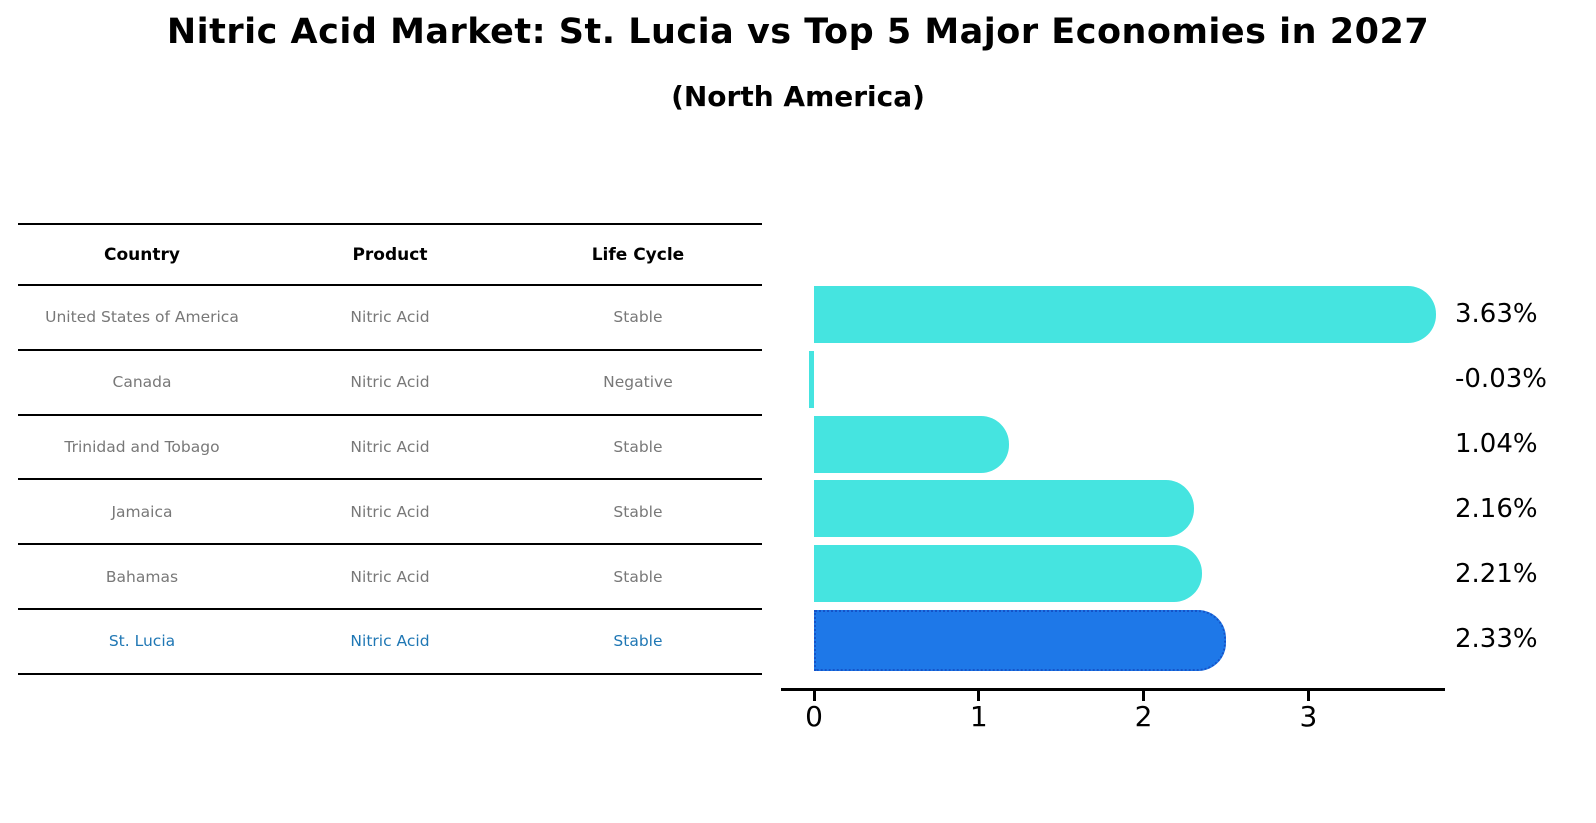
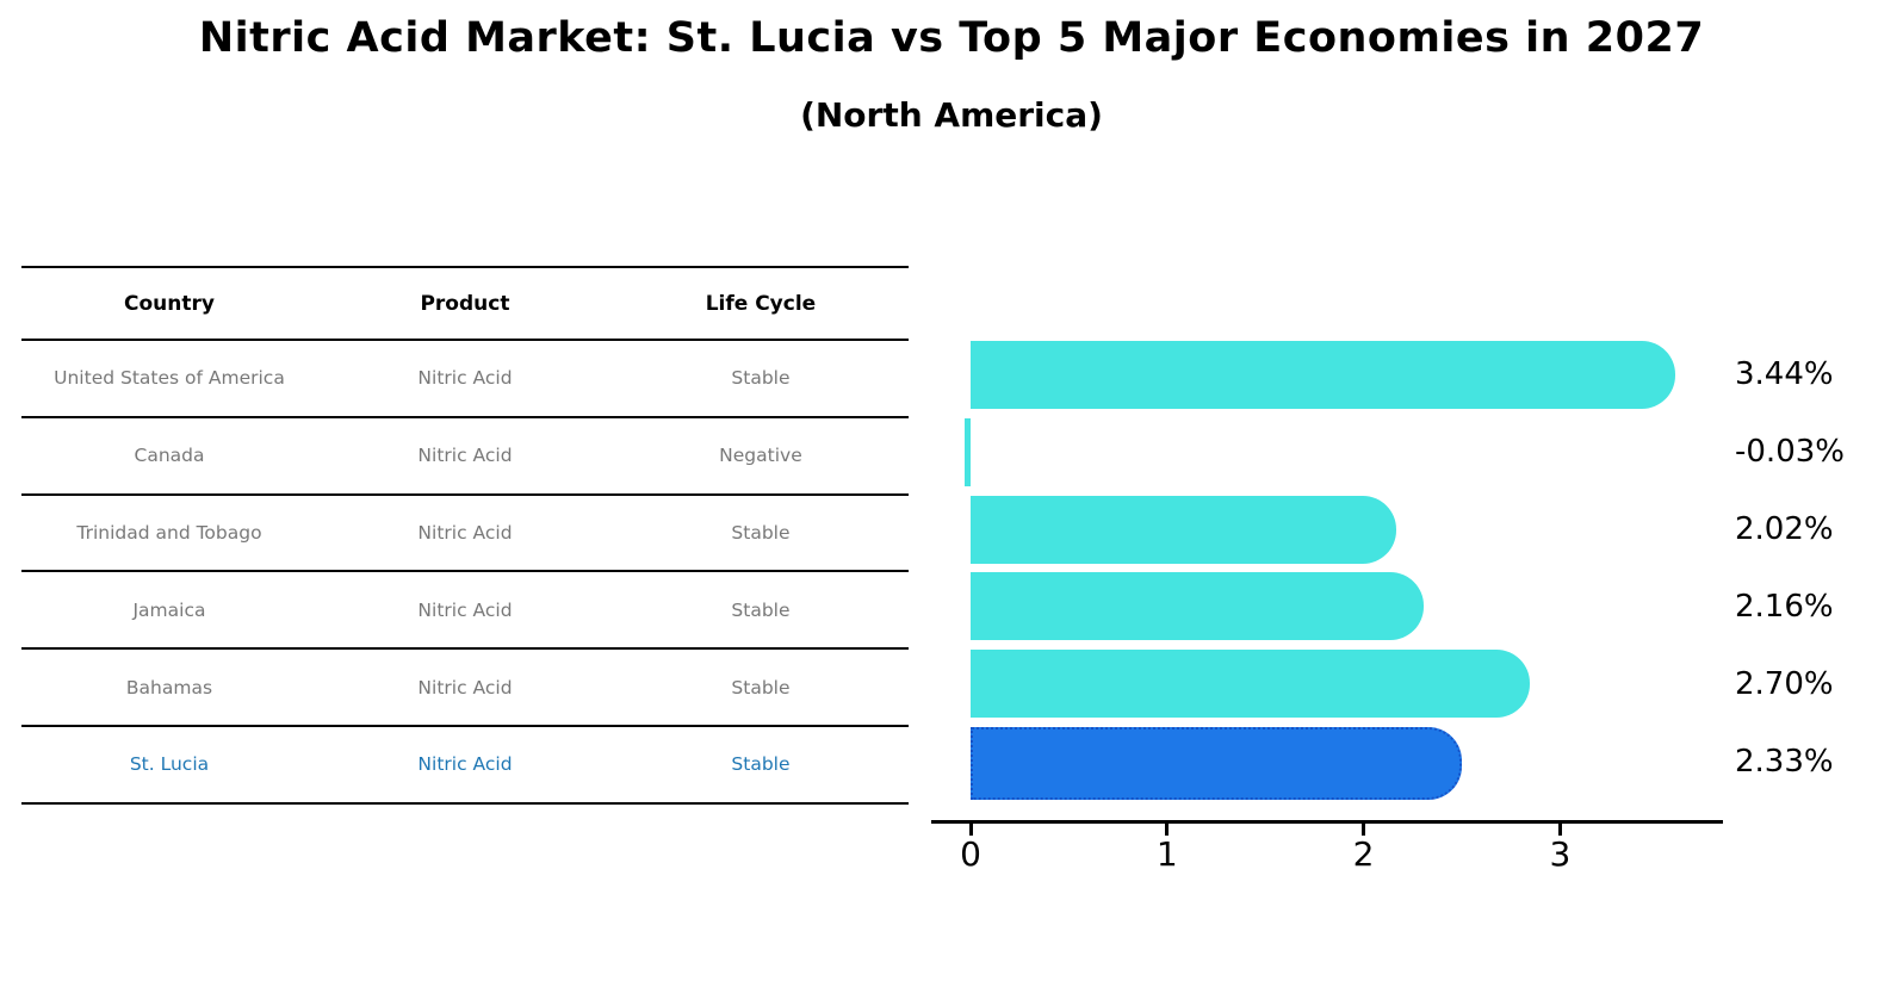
United States of America: 3.63% -> 3.44%
Trinidad and Tobago: 1.04% -> 2.02%
Bahamas: 2.21% -> 2.70%
